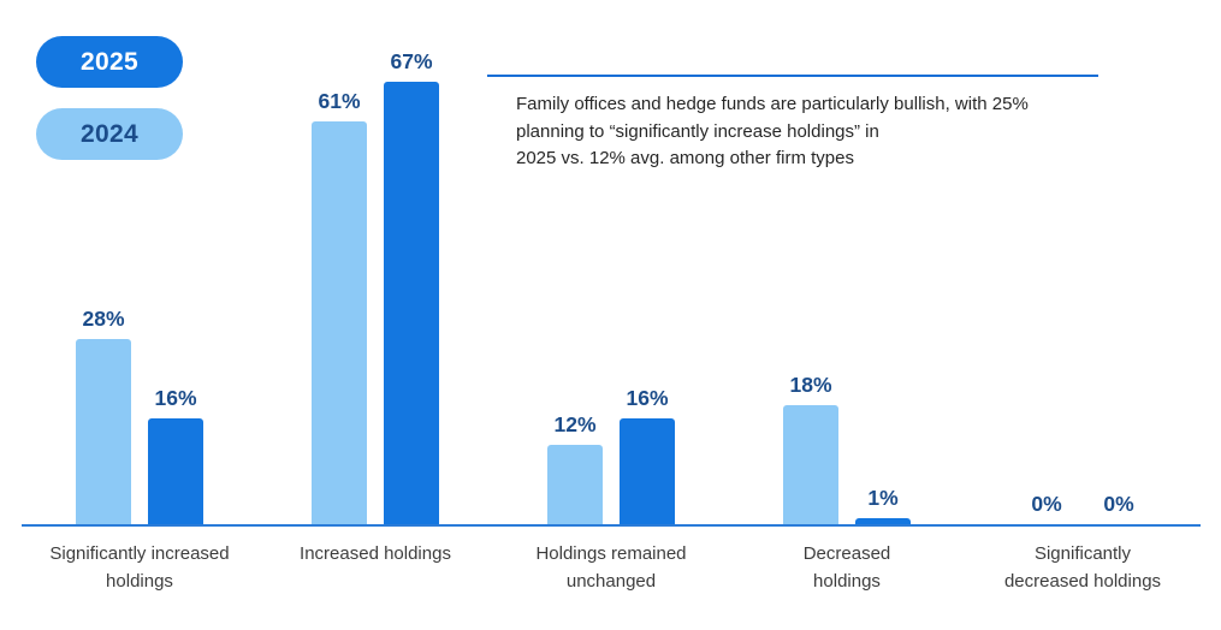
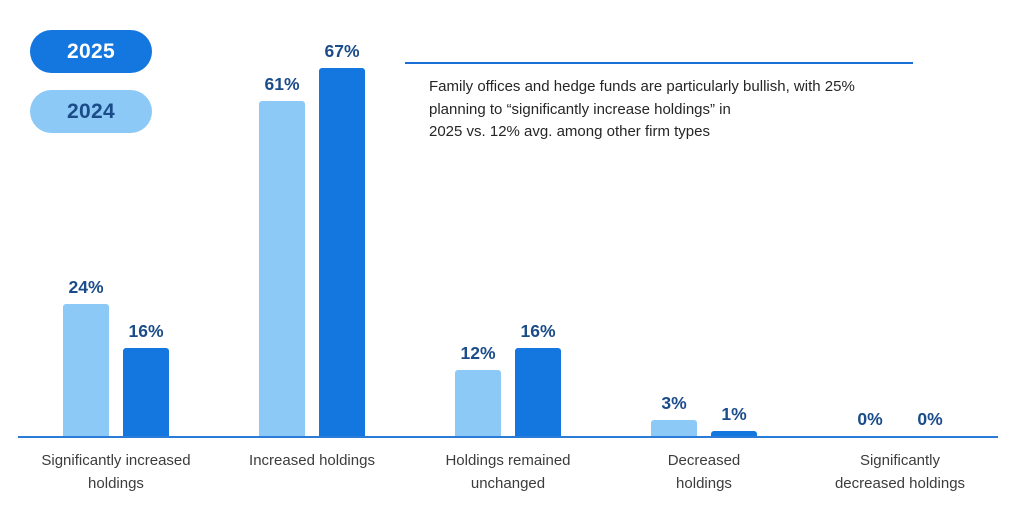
2024/Significantly increased holdings: 28% -> 24%
2024/Decreased holdings: 18% -> 3%
